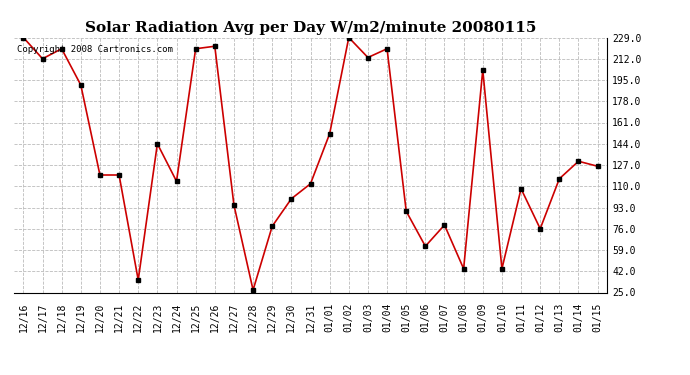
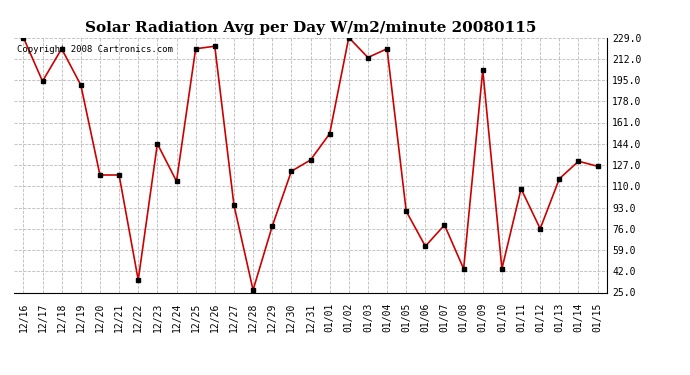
12/17: 212 -> 194
12/30: 100 -> 122
12/31: 112 -> 131
